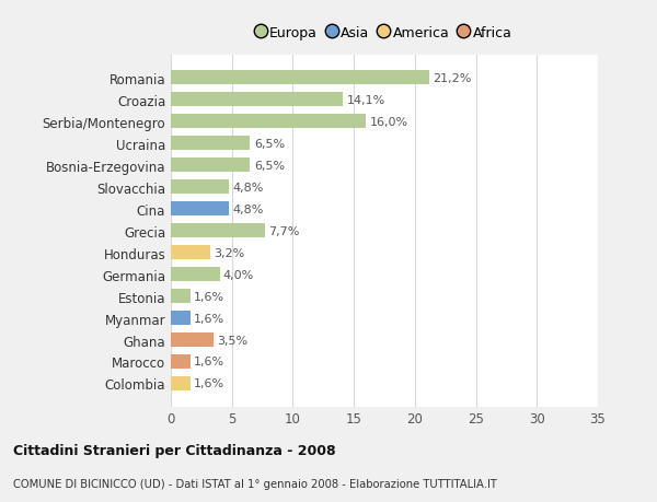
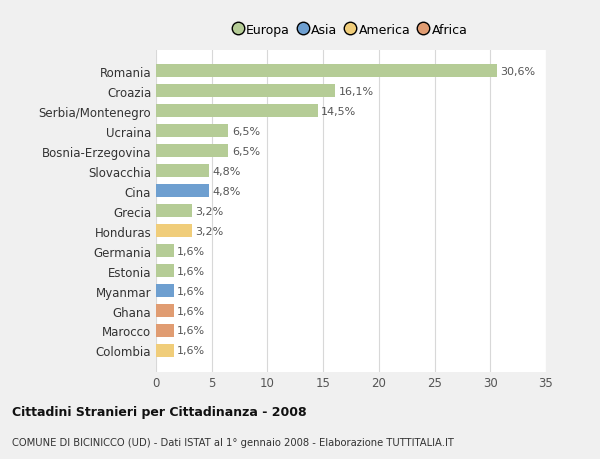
Romania: 21,2% -> 30,6%
Croazia: 14,1% -> 16,1%
Serbia/Montenegro: 16,0% -> 14,5%
Grecia: 7,7% -> 3,2%
Germania: 4,0% -> 1,6%
Ghana: 3,5% -> 1,6%
